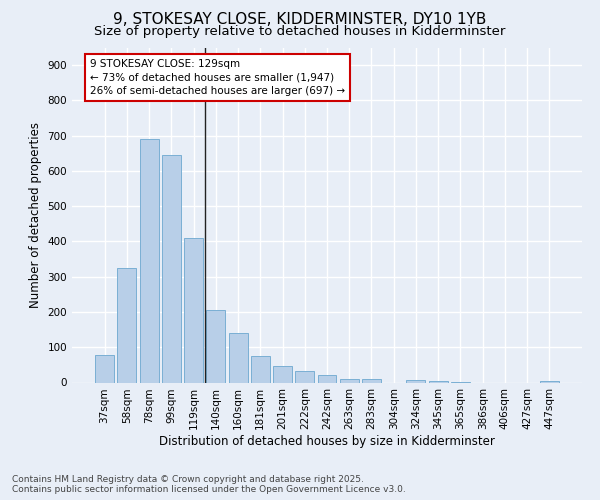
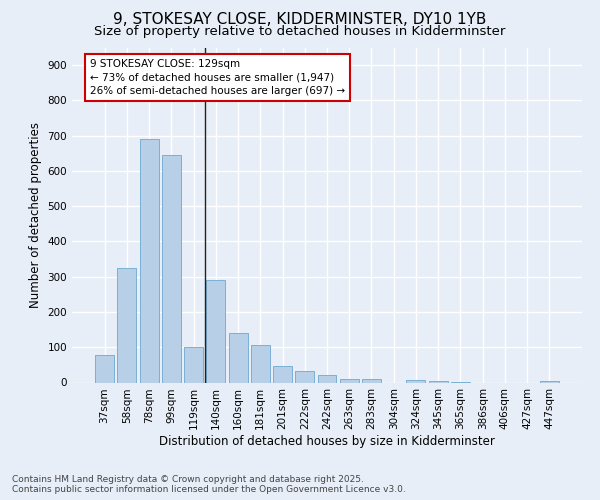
119sqm: 410 -> 100
140sqm: 207 -> 290
181sqm: 75 -> 105
